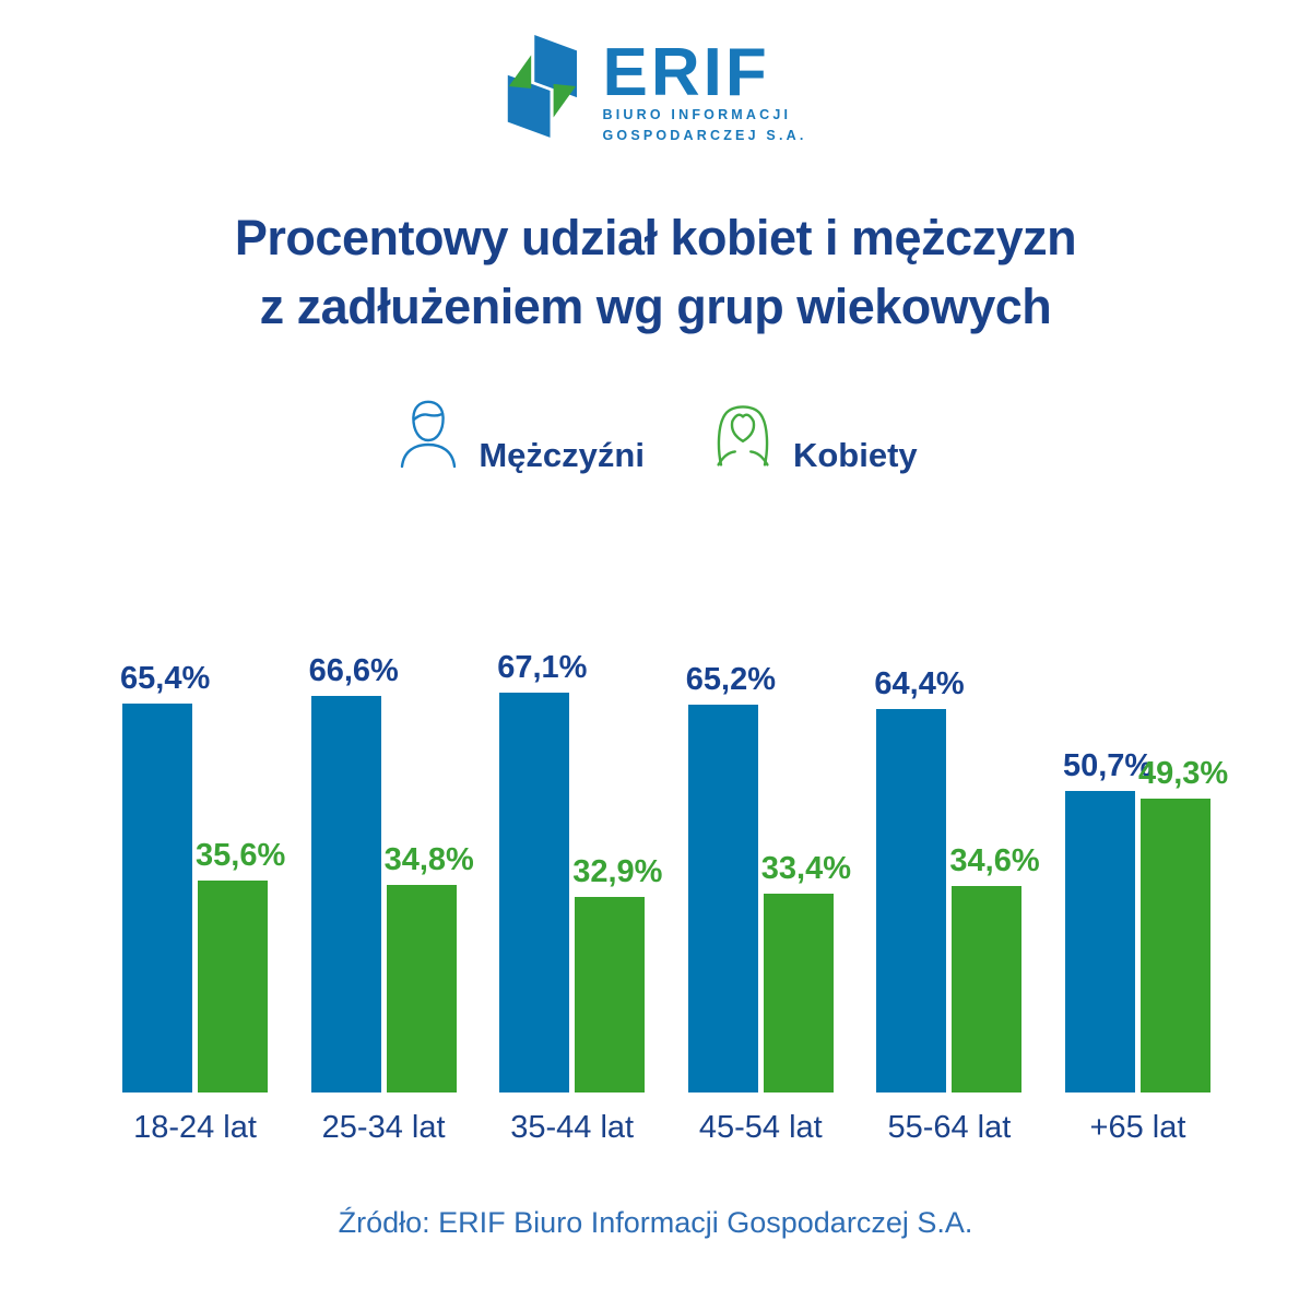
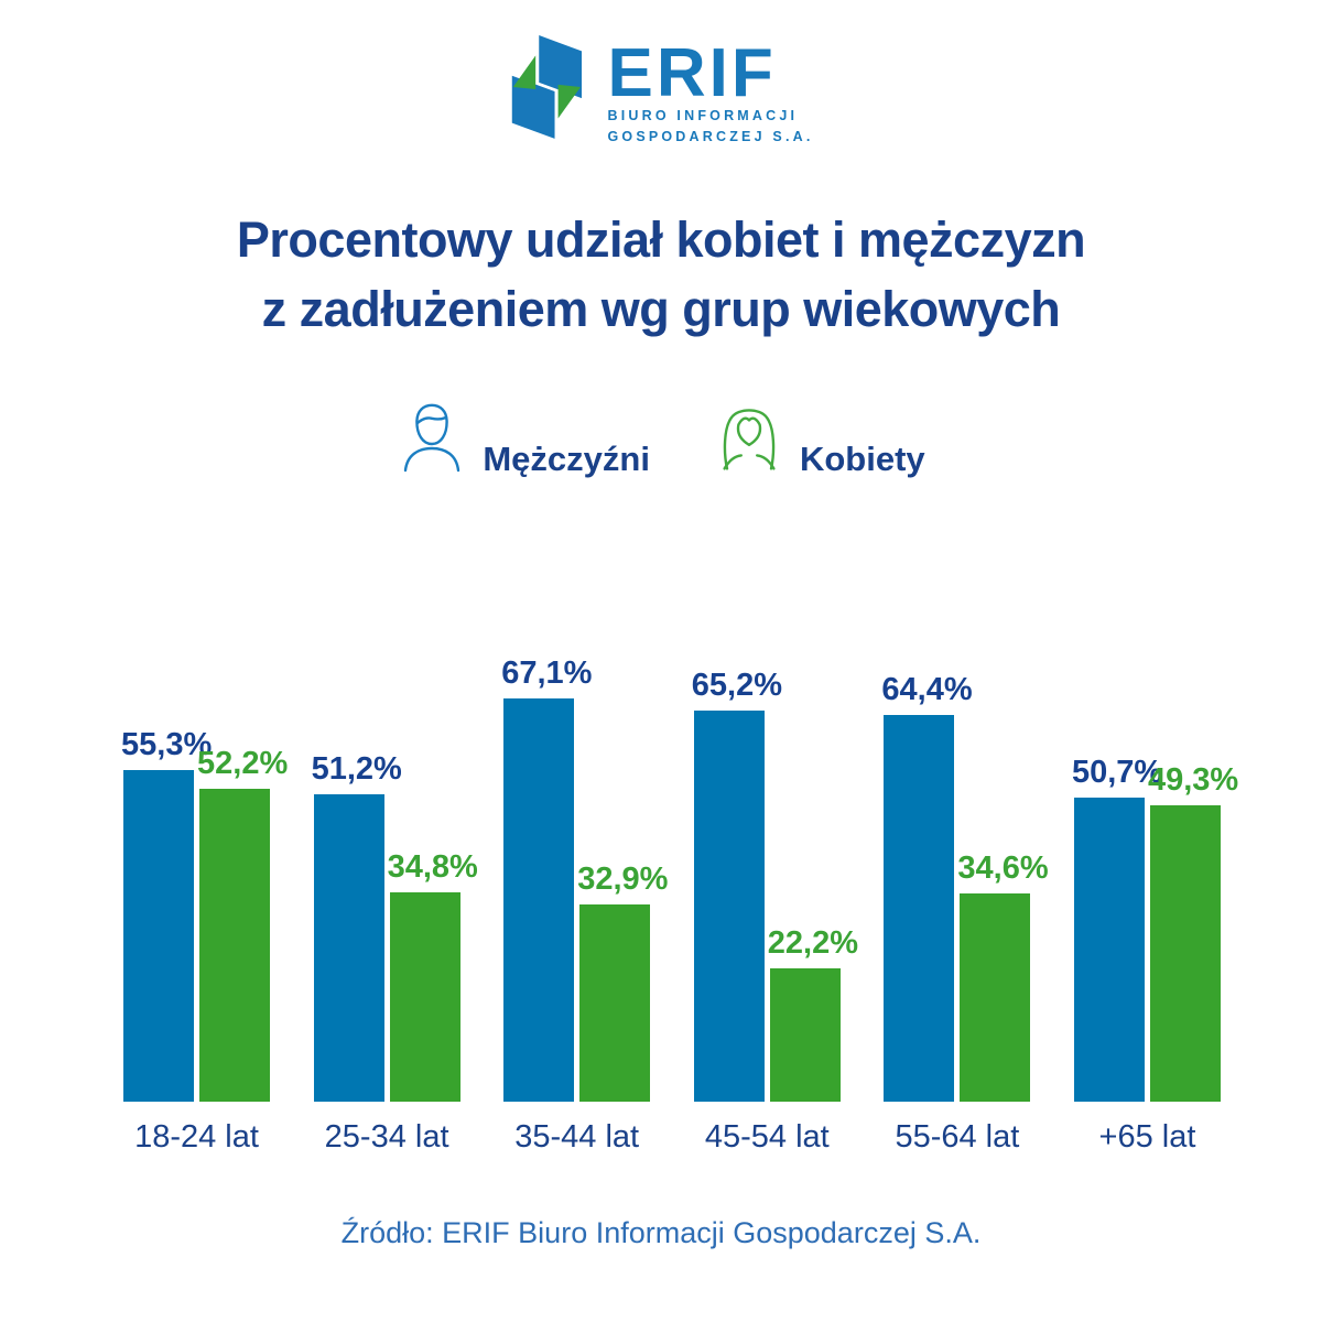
Mężczyźni/18-24 lat: 65,4% -> 55,3%
Kobiety/18-24 lat: 35,6% -> 52,2%
Mężczyźni/25-34 lat: 66,6% -> 51,2%
Kobiety/45-54 lat: 33,4% -> 22,2%
